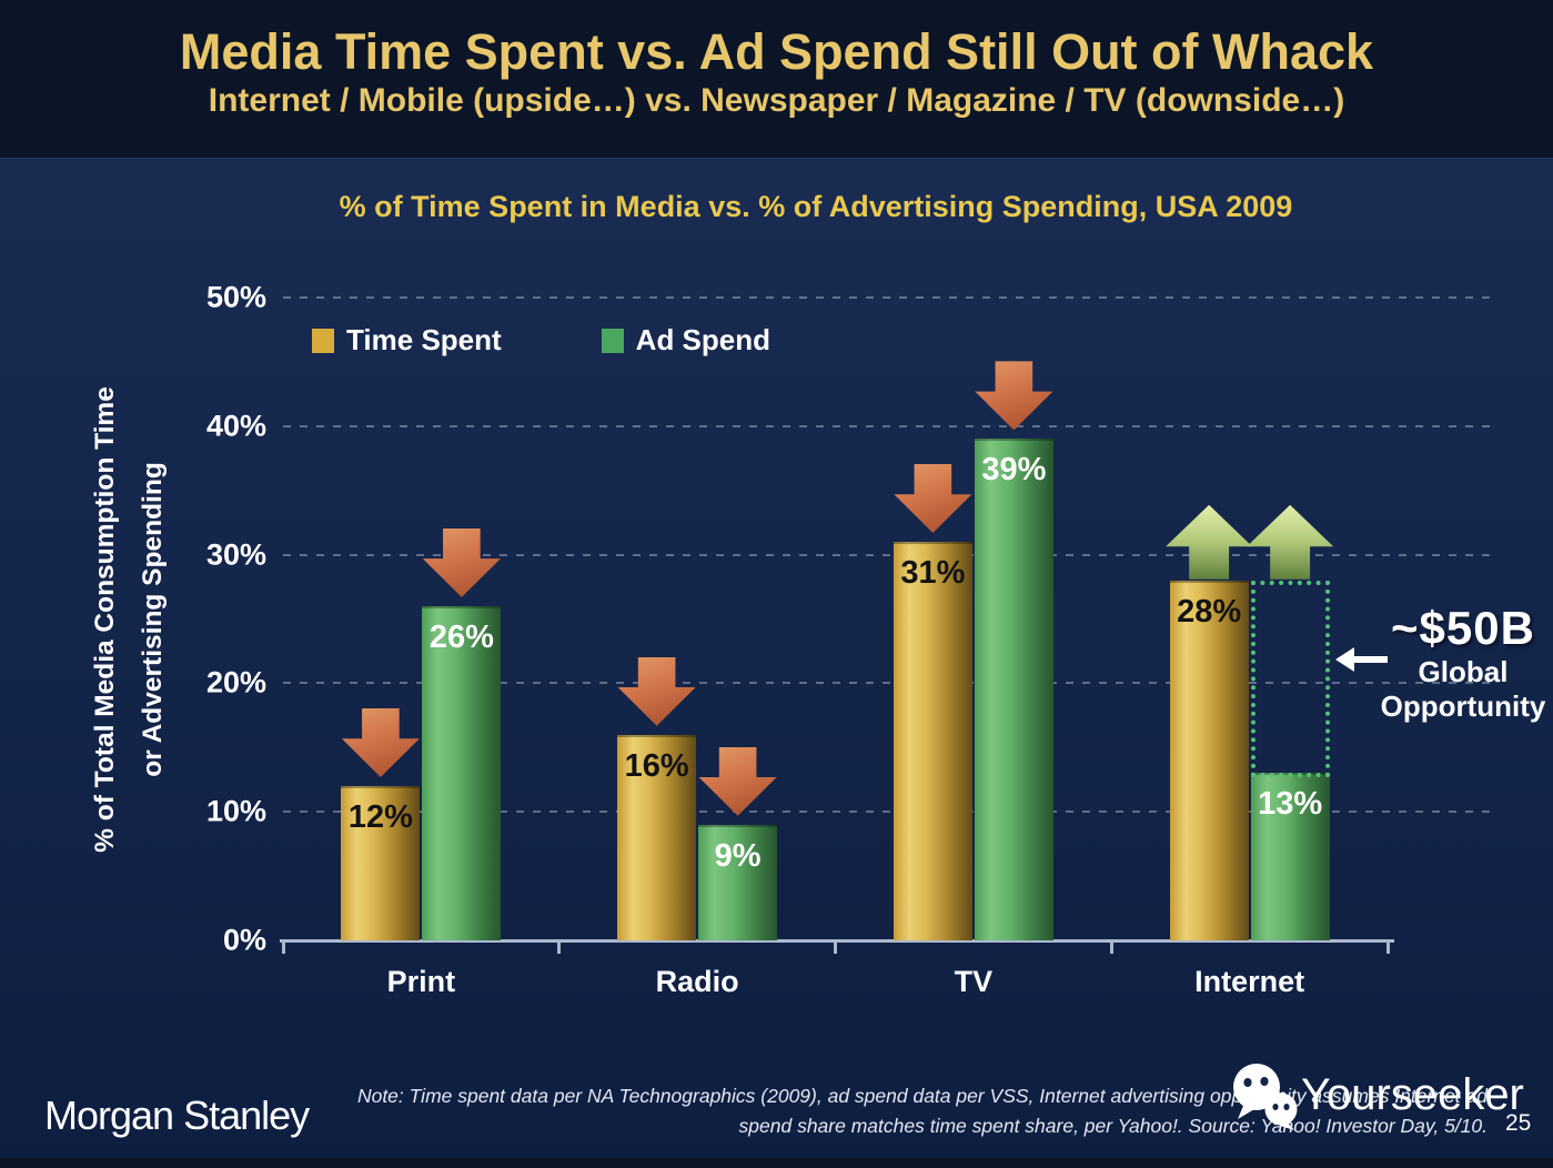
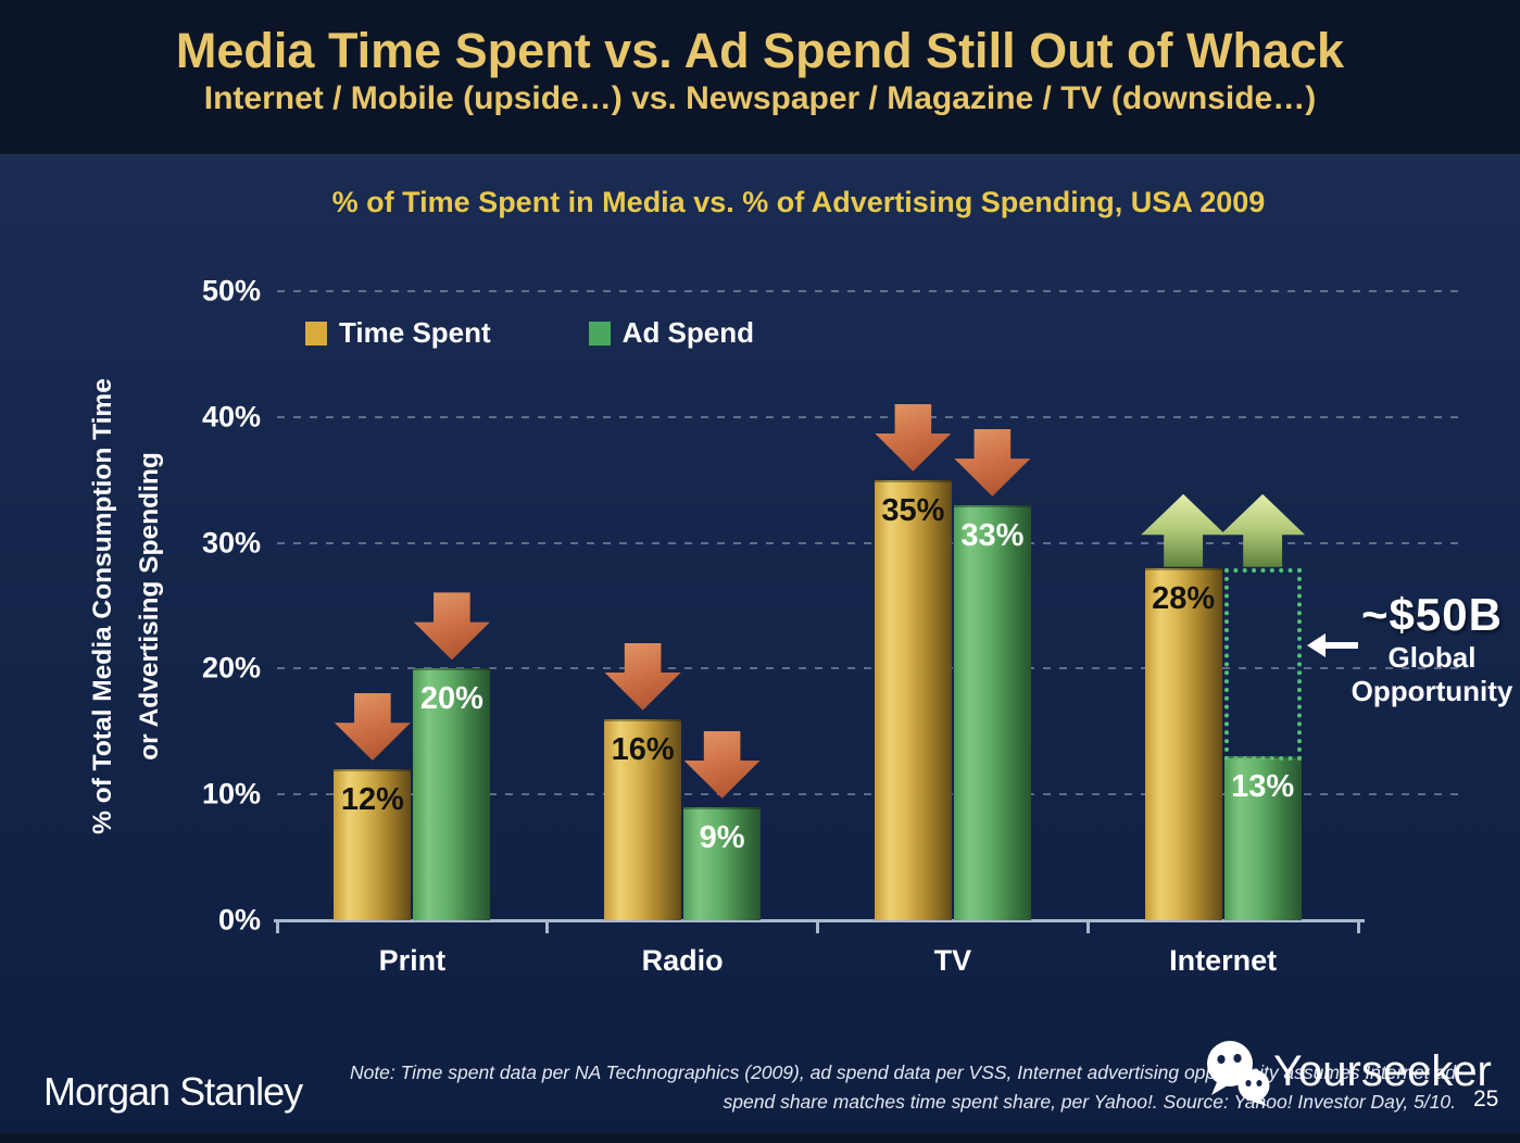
Ad Spend/Print: 26% -> 20%
Time Spent/TV: 31% -> 35%
Ad Spend/TV: 39% -> 33%
